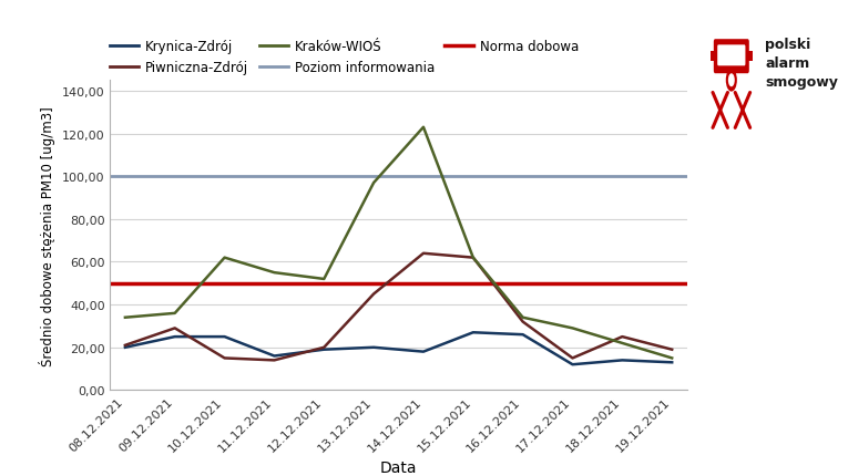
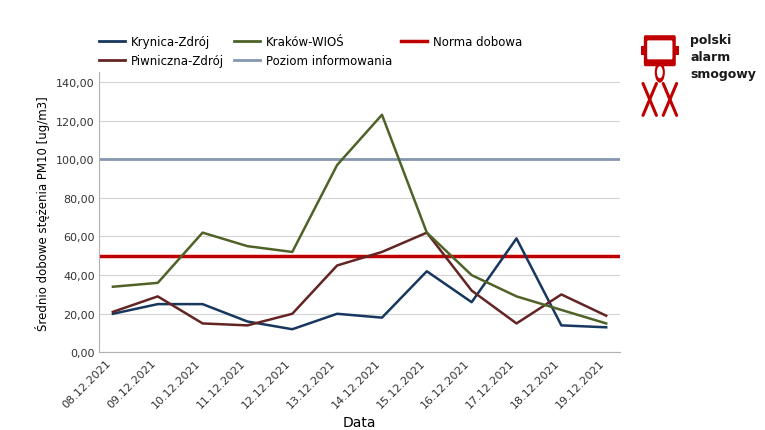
Krynica-Zdrój/12.12.2021: 19 -> 12
Piwniczna-Zdrój/14.12.2021: 64 -> 52
Krynica-Zdrój/15.12.2021: 27 -> 42
Kraków-WIOŚ/16.12.2021: 34 -> 40
Krynica-Zdrój/17.12.2021: 12 -> 59
Piwniczna-Zdrój/18.12.2021: 25 -> 30
